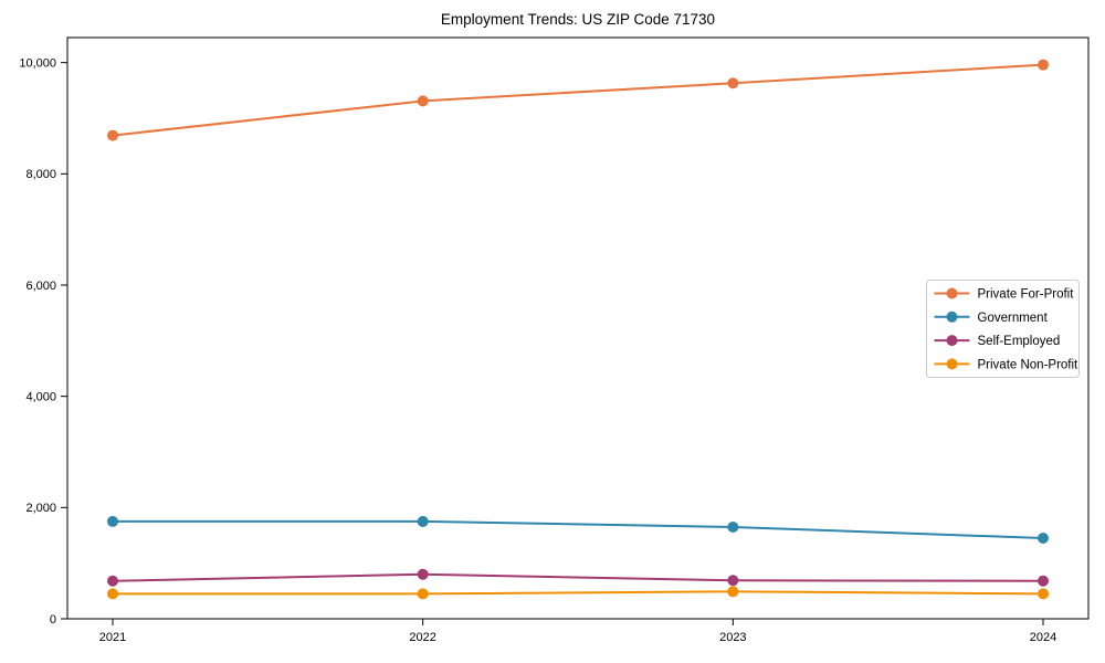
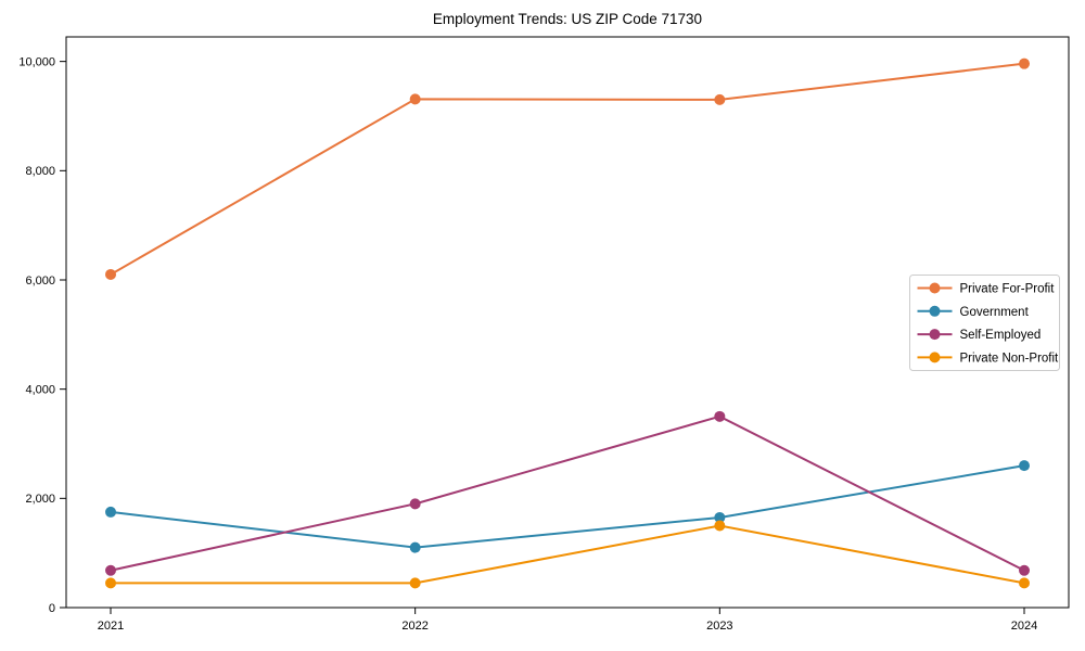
Private For-Profit/2021: 8700 -> 6100
Government/2022: 1800 -> 1100
Self-Employed/2022: 800 -> 1900
Private For-Profit/2023: 9600 -> 9300
Self-Employed/2023: 700 -> 3500
Private Non-Profit/2023: 500 -> 1500
Government/2024: 1400 -> 2600
